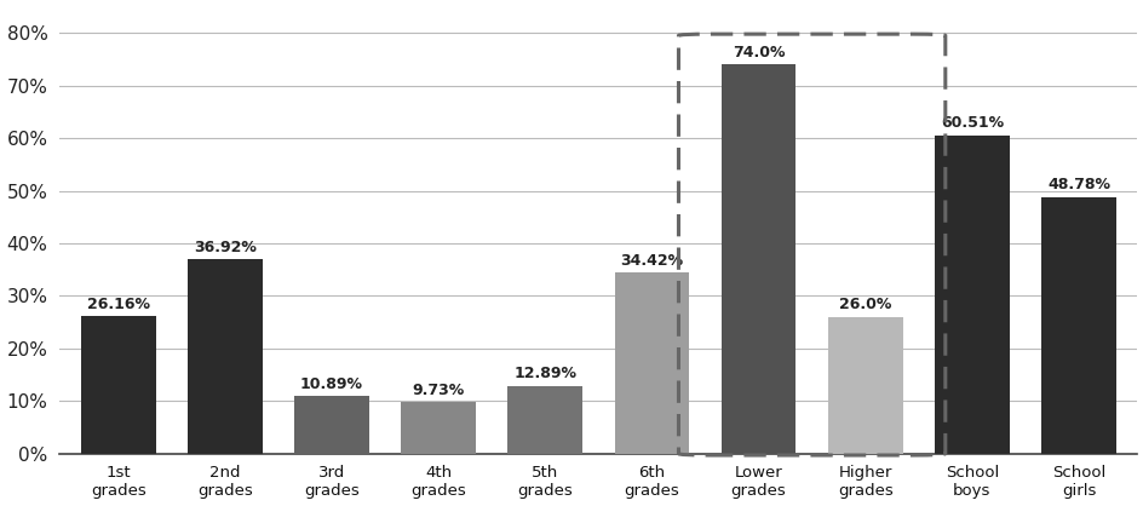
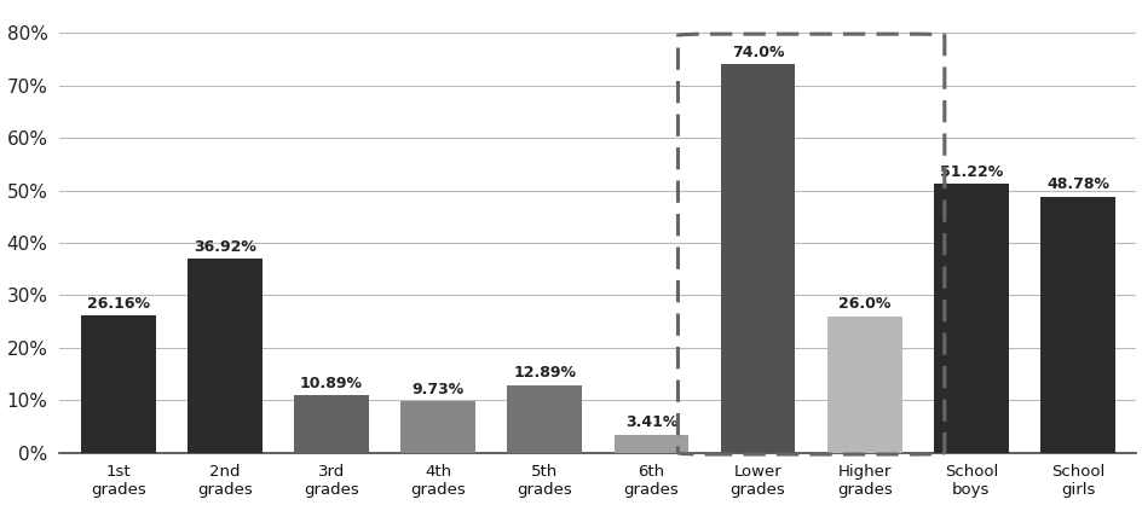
6th grades: 34.42% -> 3.41%
School boys: 60.51% -> 51.22%
